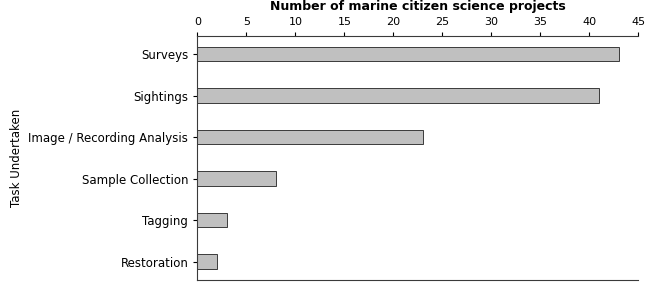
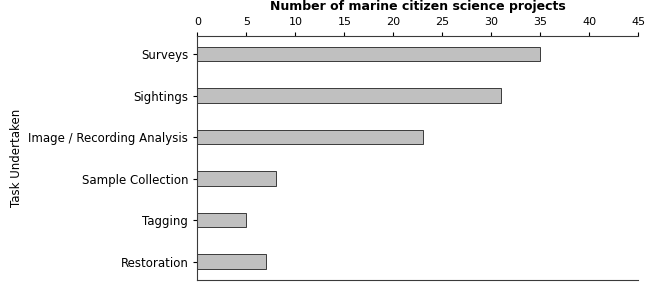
Surveys: 43 -> 35
Sightings: 41 -> 31
Tagging: 3 -> 5
Restoration: 2 -> 7
